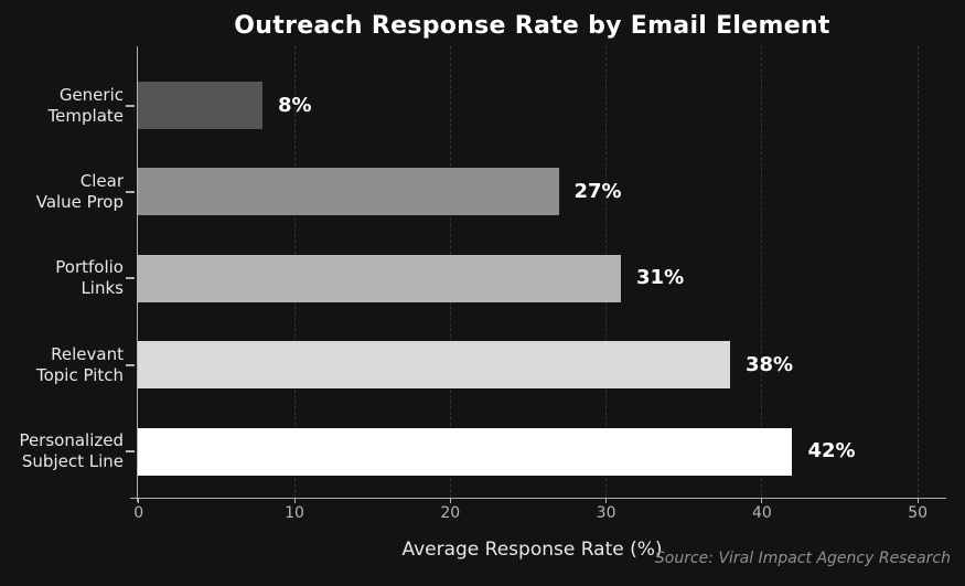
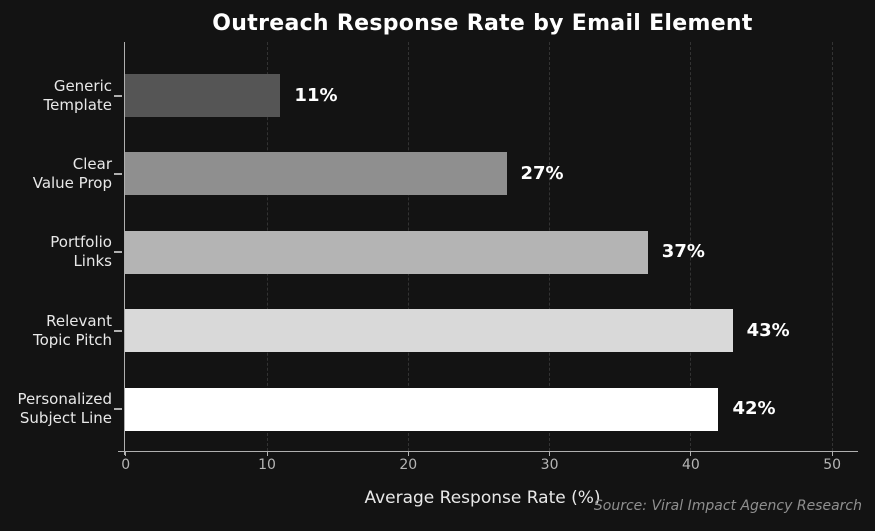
Generic Template: 8% -> 11%
Portfolio Links: 31% -> 37%
Relevant Topic Pitch: 38% -> 43%
